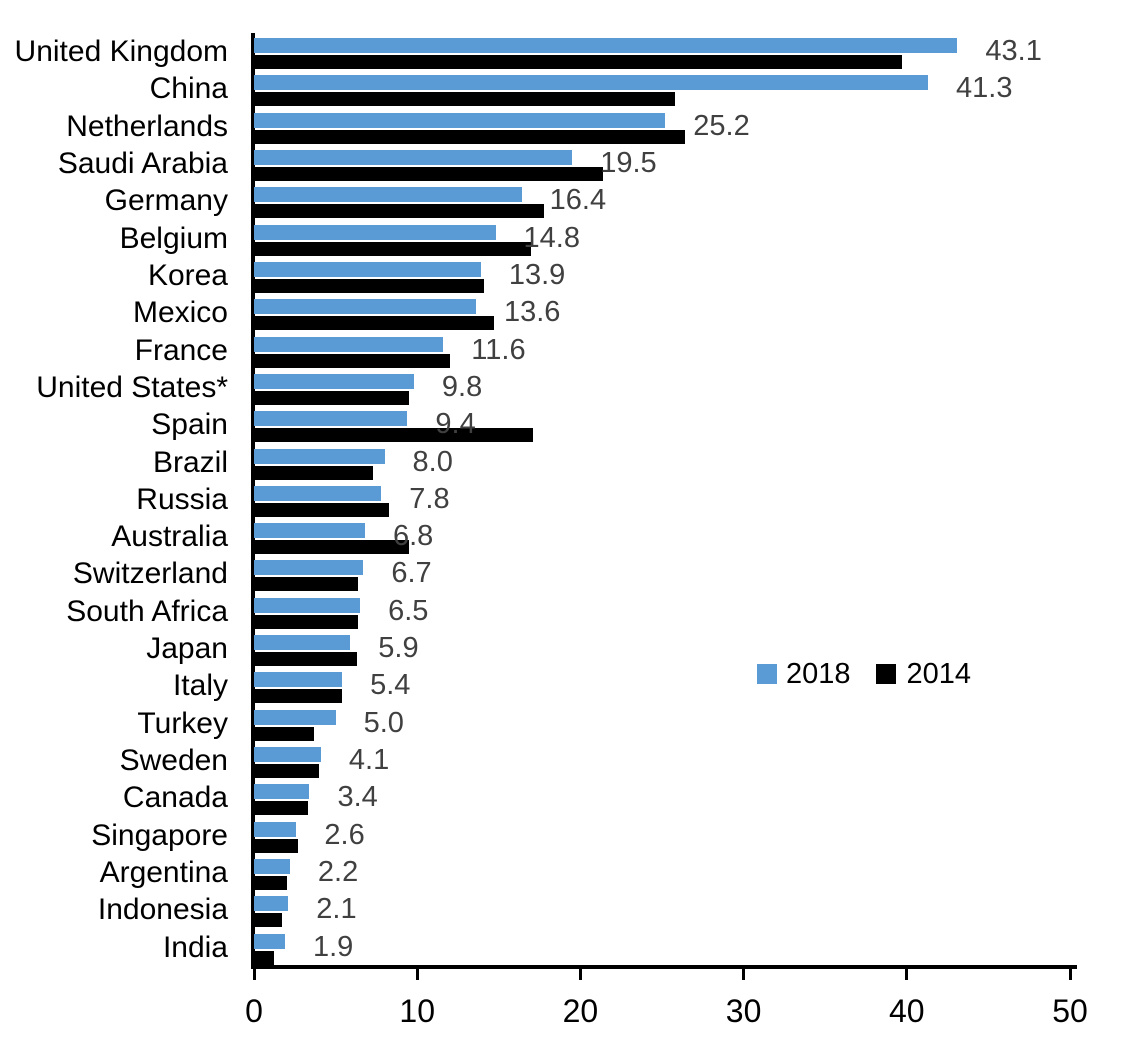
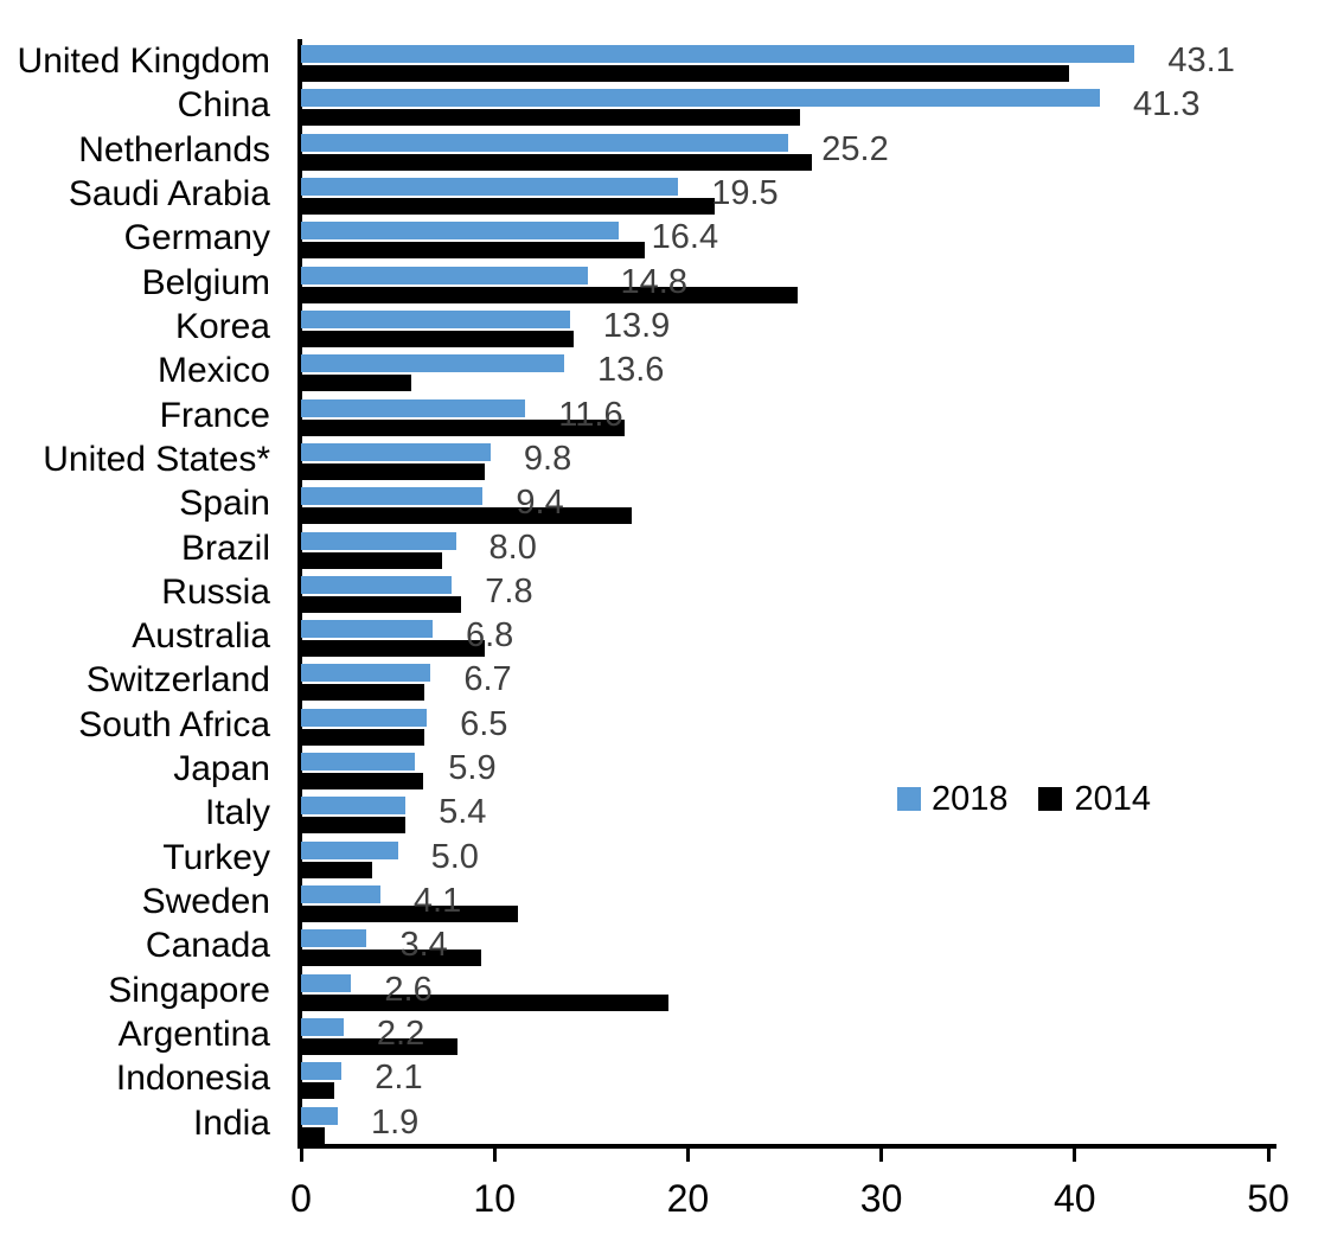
2014/Belgium: 17.0 -> 25.7
2014/Mexico: 14.7 -> 5.7
2014/France: 12.0 -> 16.7
2014/Sweden: 4.0 -> 11.2
2014/Canada: 3.3 -> 9.3
2014/Singapore: 2.7 -> 19.0
2014/Argentina: 2.0 -> 8.1
